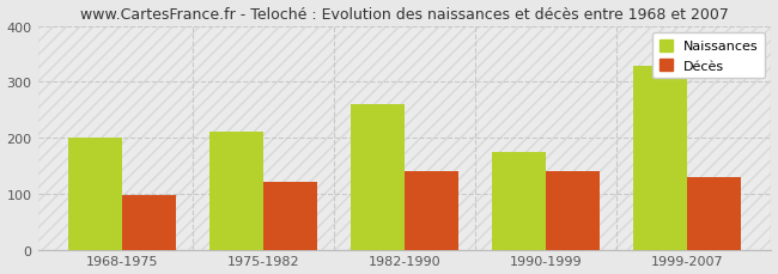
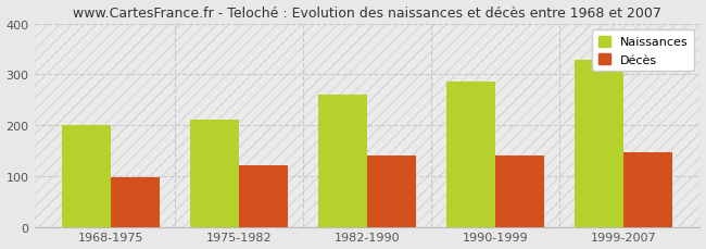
Naissances/1990-1999: 175 -> 285
Décès/1999-2007: 130 -> 147
